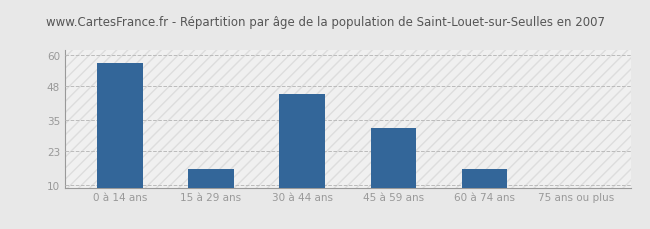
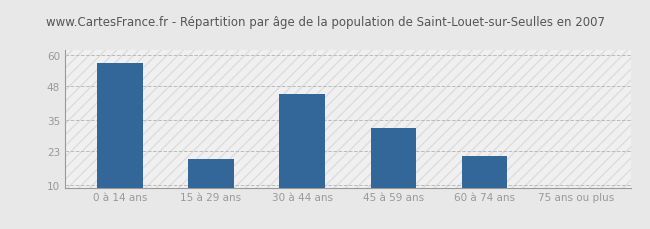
15 à 29 ans: 16 -> 20
60 à 74 ans: 16 -> 21
